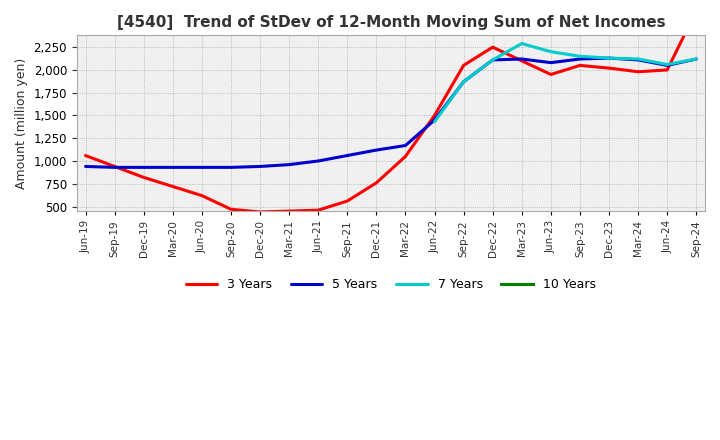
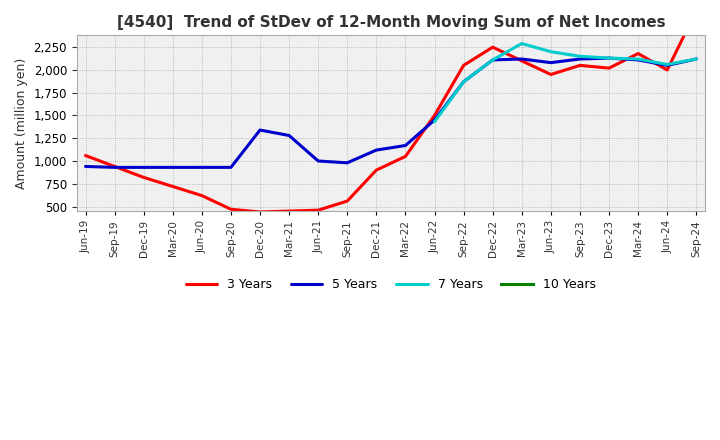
5 Years/Dec-20: 940 -> 1,340
5 Years/Mar-21: 960 -> 1,280
5 Years/Sep-21: 1,060 -> 980
3 Years/Dec-21: 760 -> 900
3 Years/Mar-24: 1,980 -> 2,180
